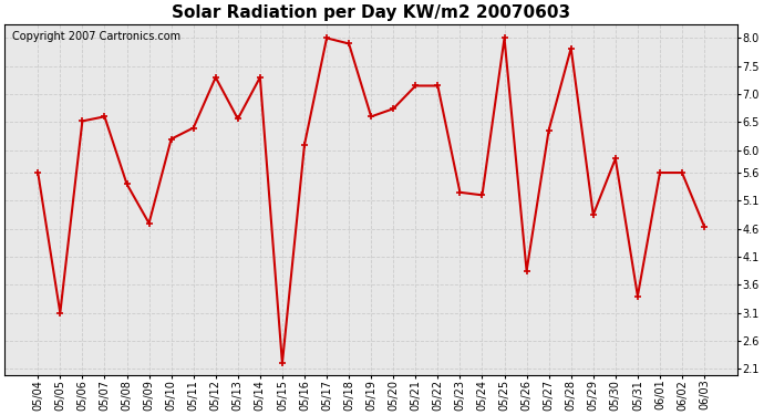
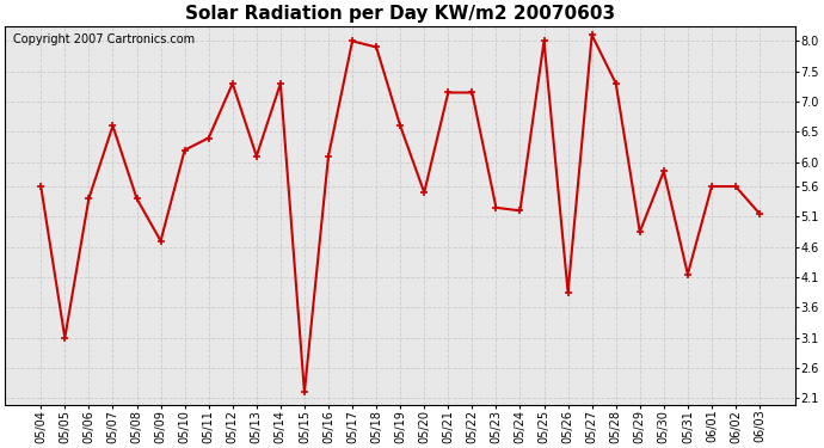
05/06: 6.52 -> 5.40
05/13: 6.56 -> 6.10
05/20: 6.74 -> 5.50
05/27: 6.36 -> 8.10
05/28: 7.82 -> 7.30
05/31: 3.40 -> 4.15
06/03: 4.64 -> 5.15
